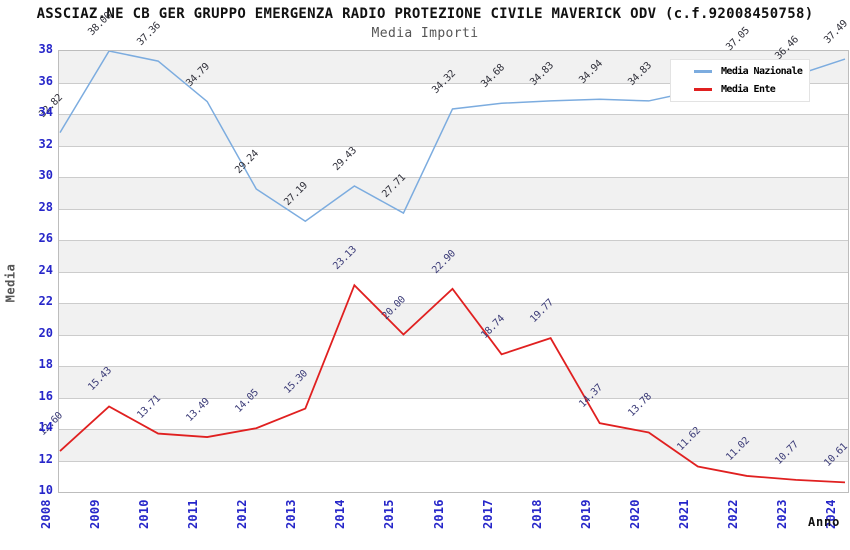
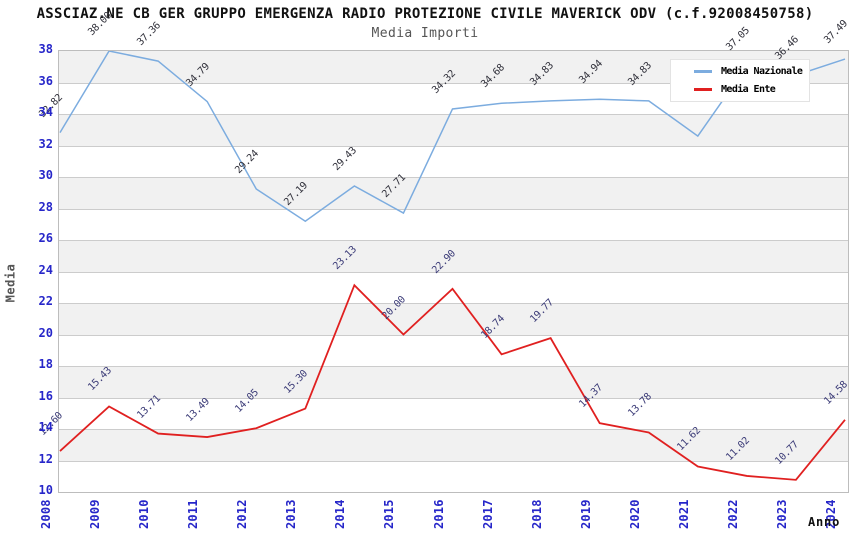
Media Nazionale/2021: 35.5 -> 32.6
Media Ente/2024: 10.61 -> 14.58
